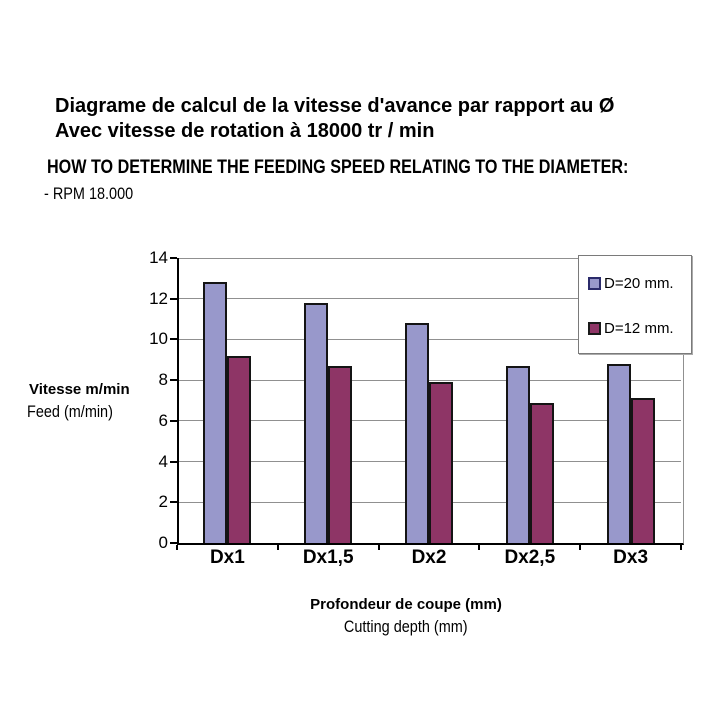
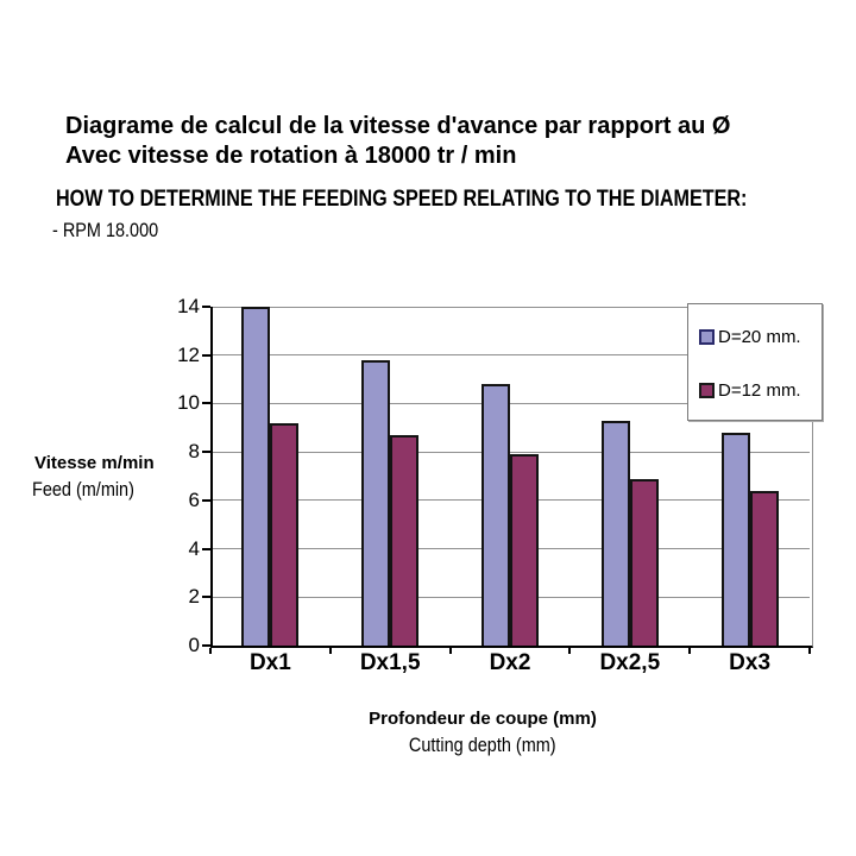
D=20 mm./Dx1: 12.8 -> 14.0
D=20 mm./Dx2,5: 8.7 -> 9.3
D=12 mm./Dx3: 7.1 -> 6.4
